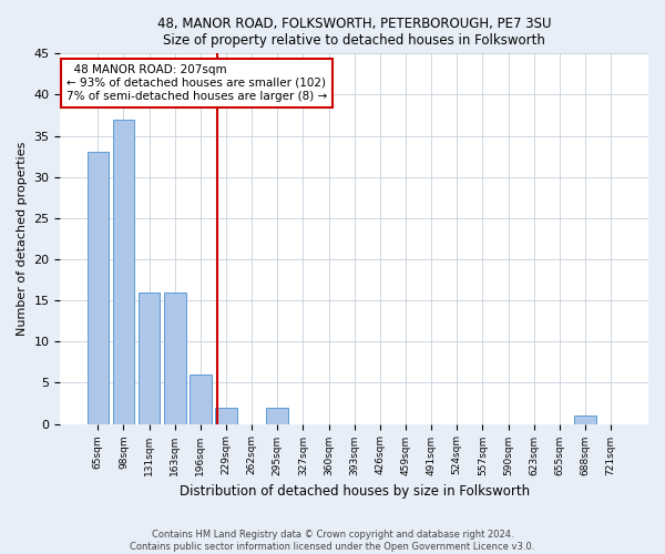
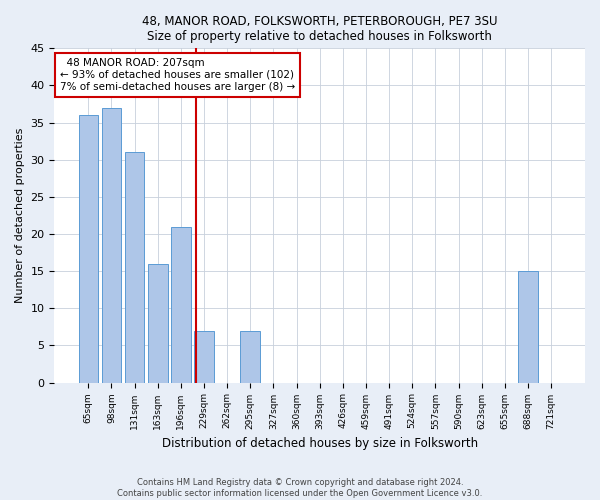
65sqm: 33 -> 36
131sqm: 16 -> 31
196sqm: 6 -> 21
229sqm: 2 -> 7
295sqm: 2 -> 7
688sqm: 1 -> 15
